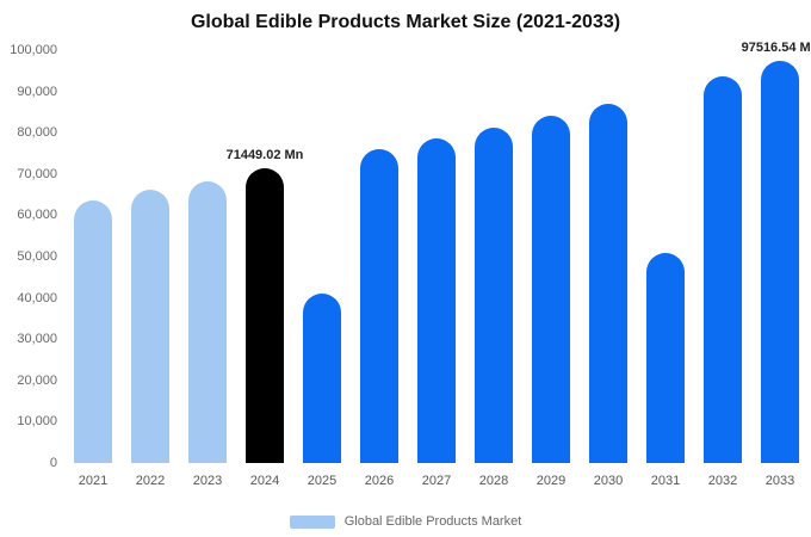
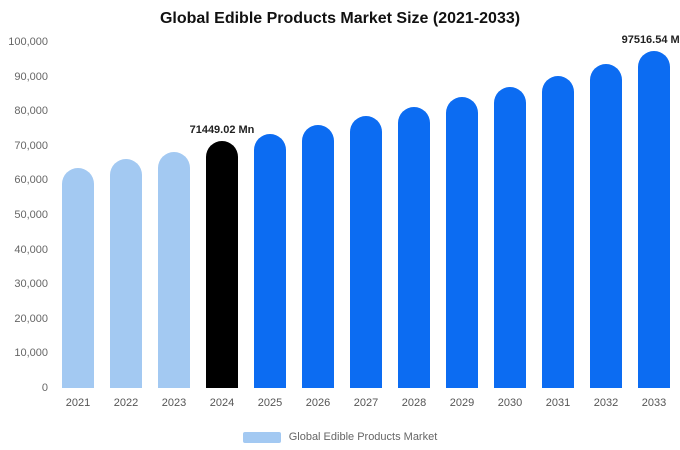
2025: 41000 -> 74000
2031: 51000 -> 90000
